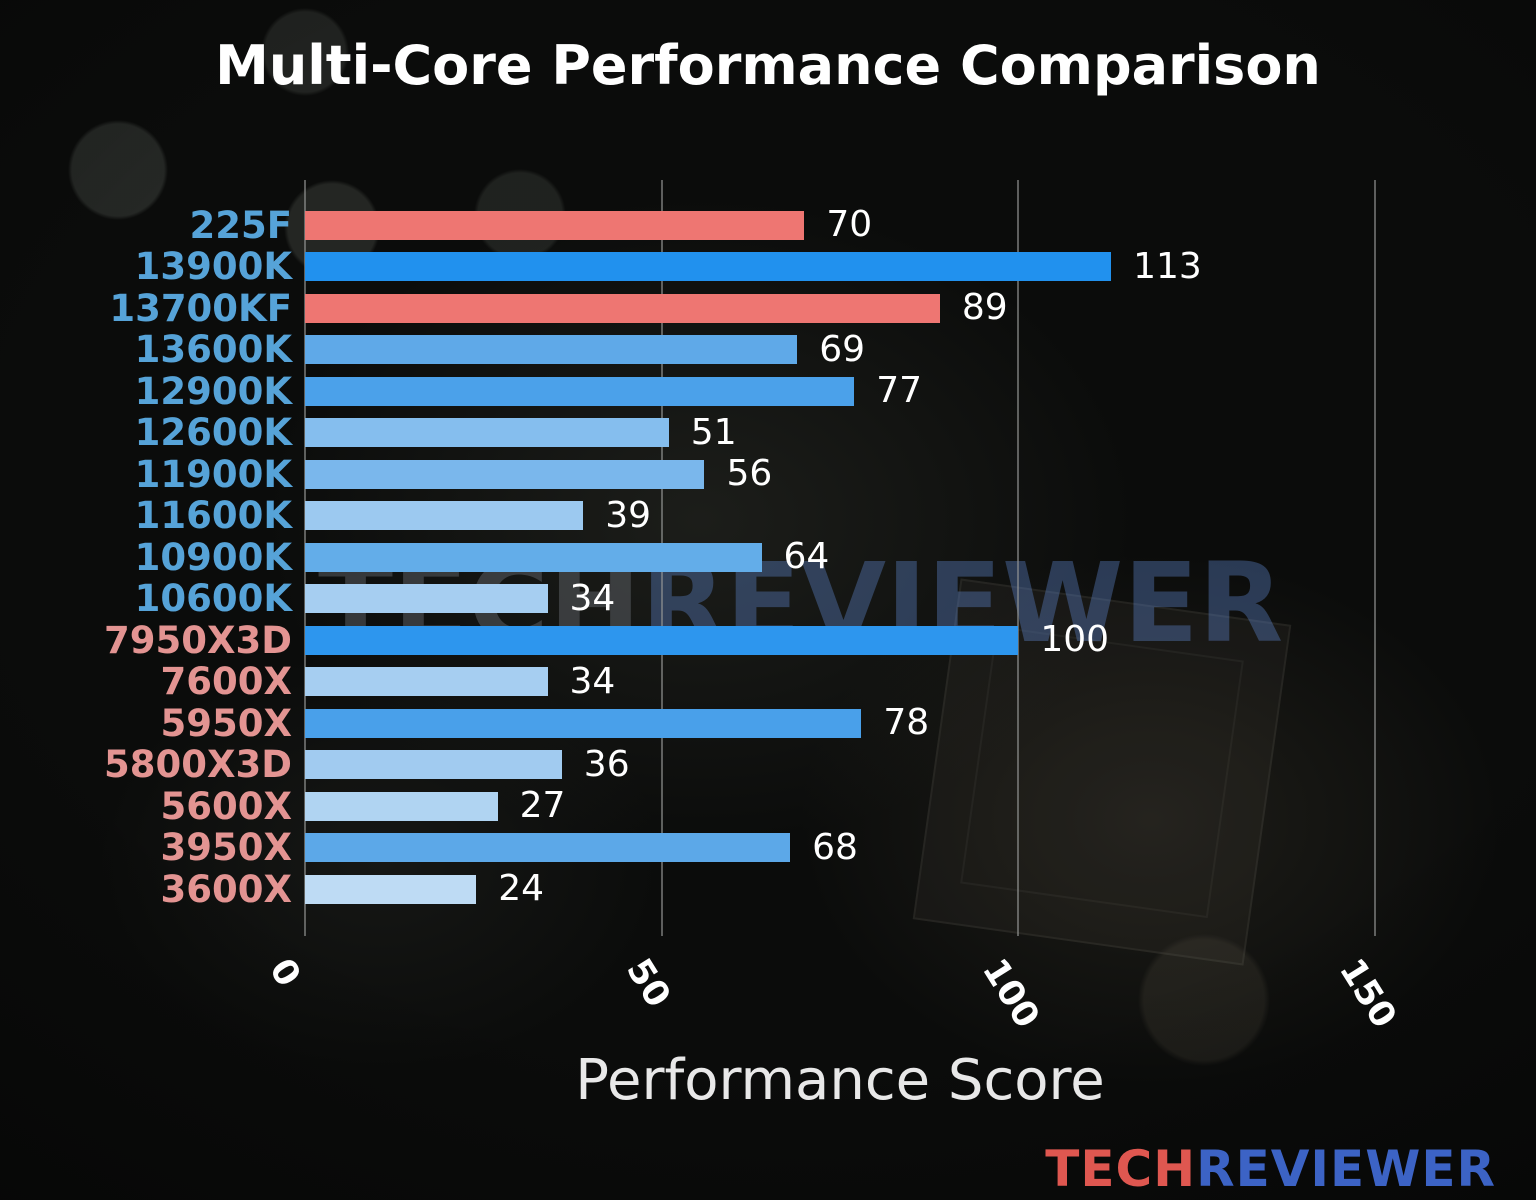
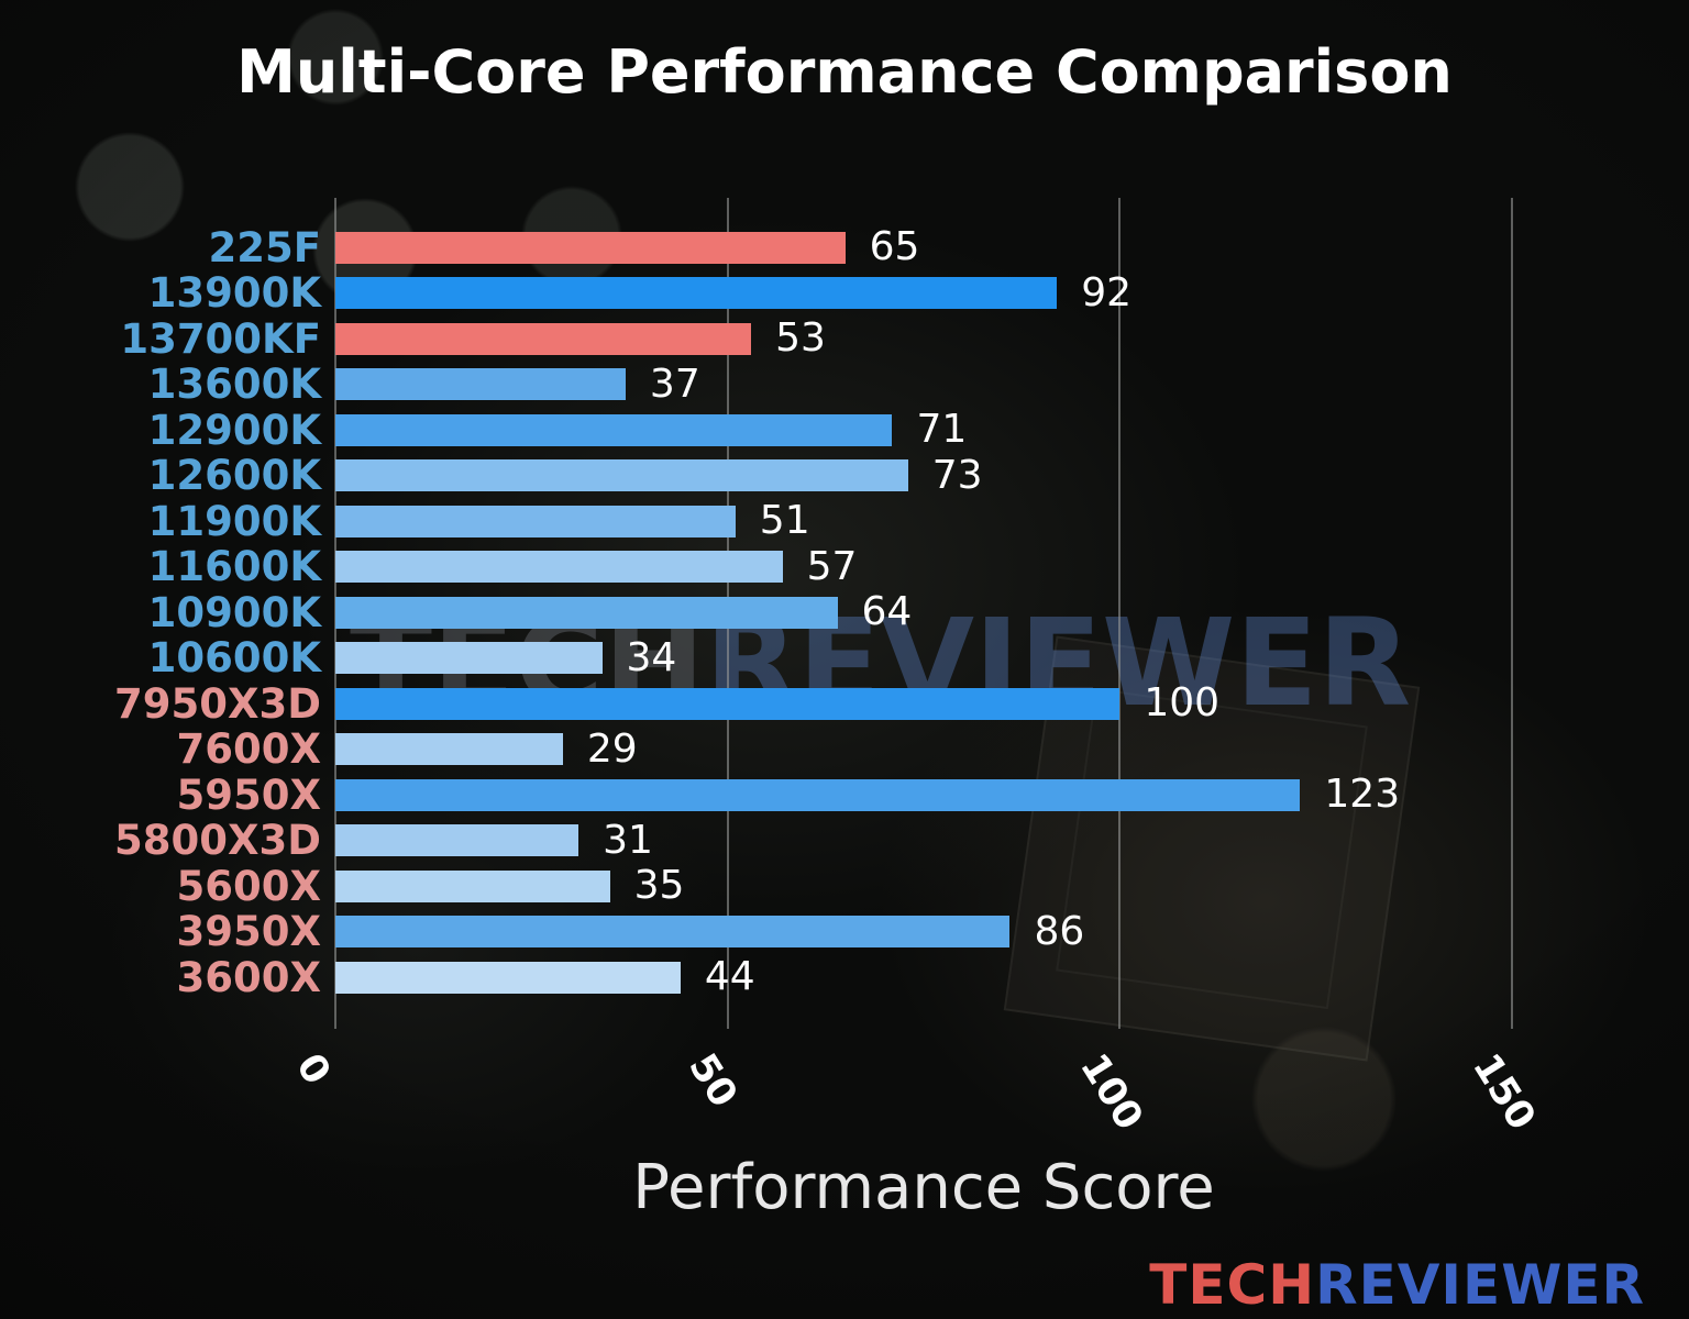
225F: 70 -> 65
13900K: 113 -> 92
13700KF: 89 -> 53
13600K: 69 -> 37
12900K: 77 -> 71
12600K: 51 -> 73
11900K: 56 -> 51
11600K: 39 -> 57
7600X: 34 -> 29
5950X: 78 -> 123
5800X3D: 36 -> 31
5600X: 27 -> 35
3950X: 68 -> 86
3600X: 24 -> 44
